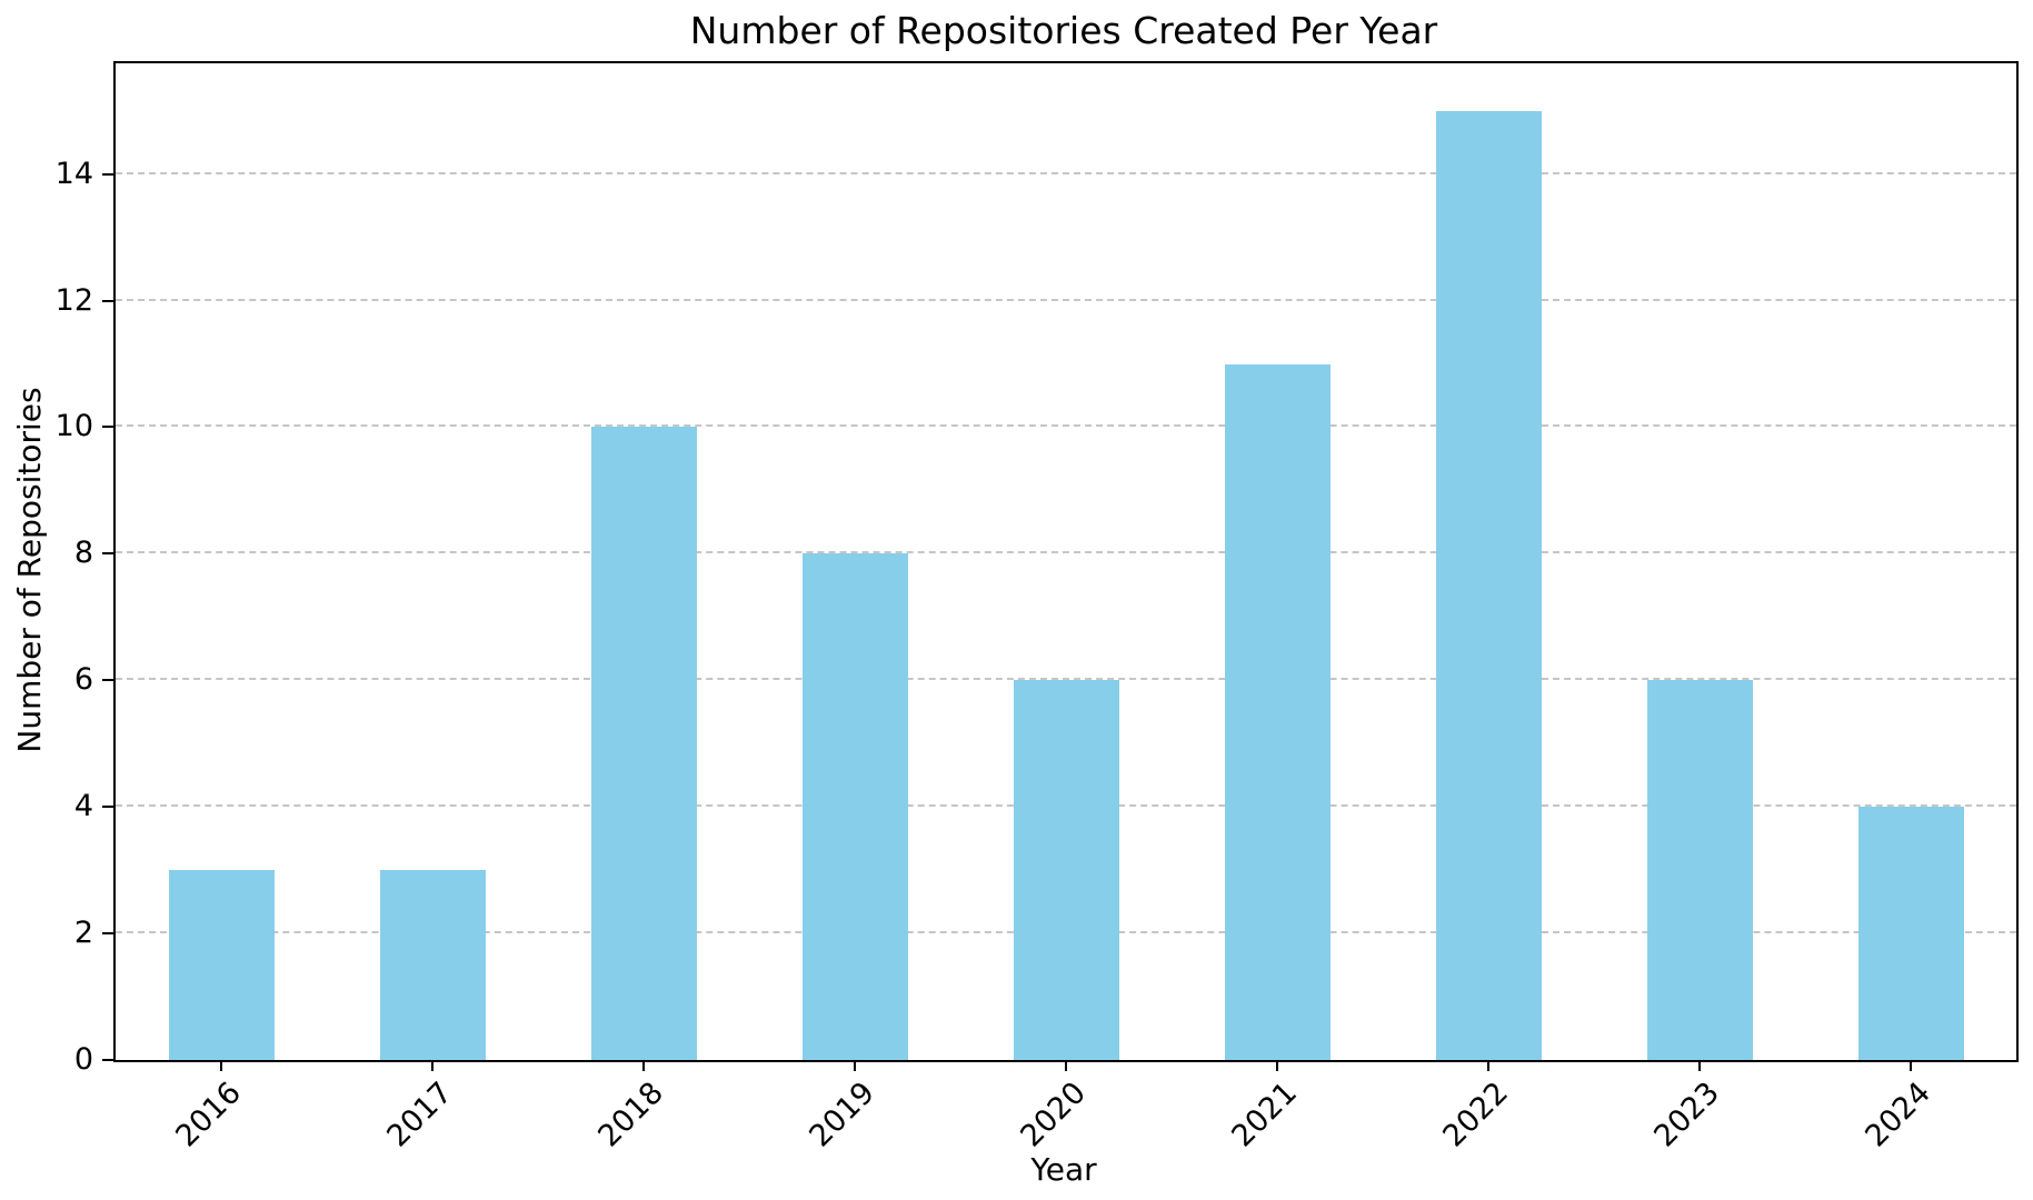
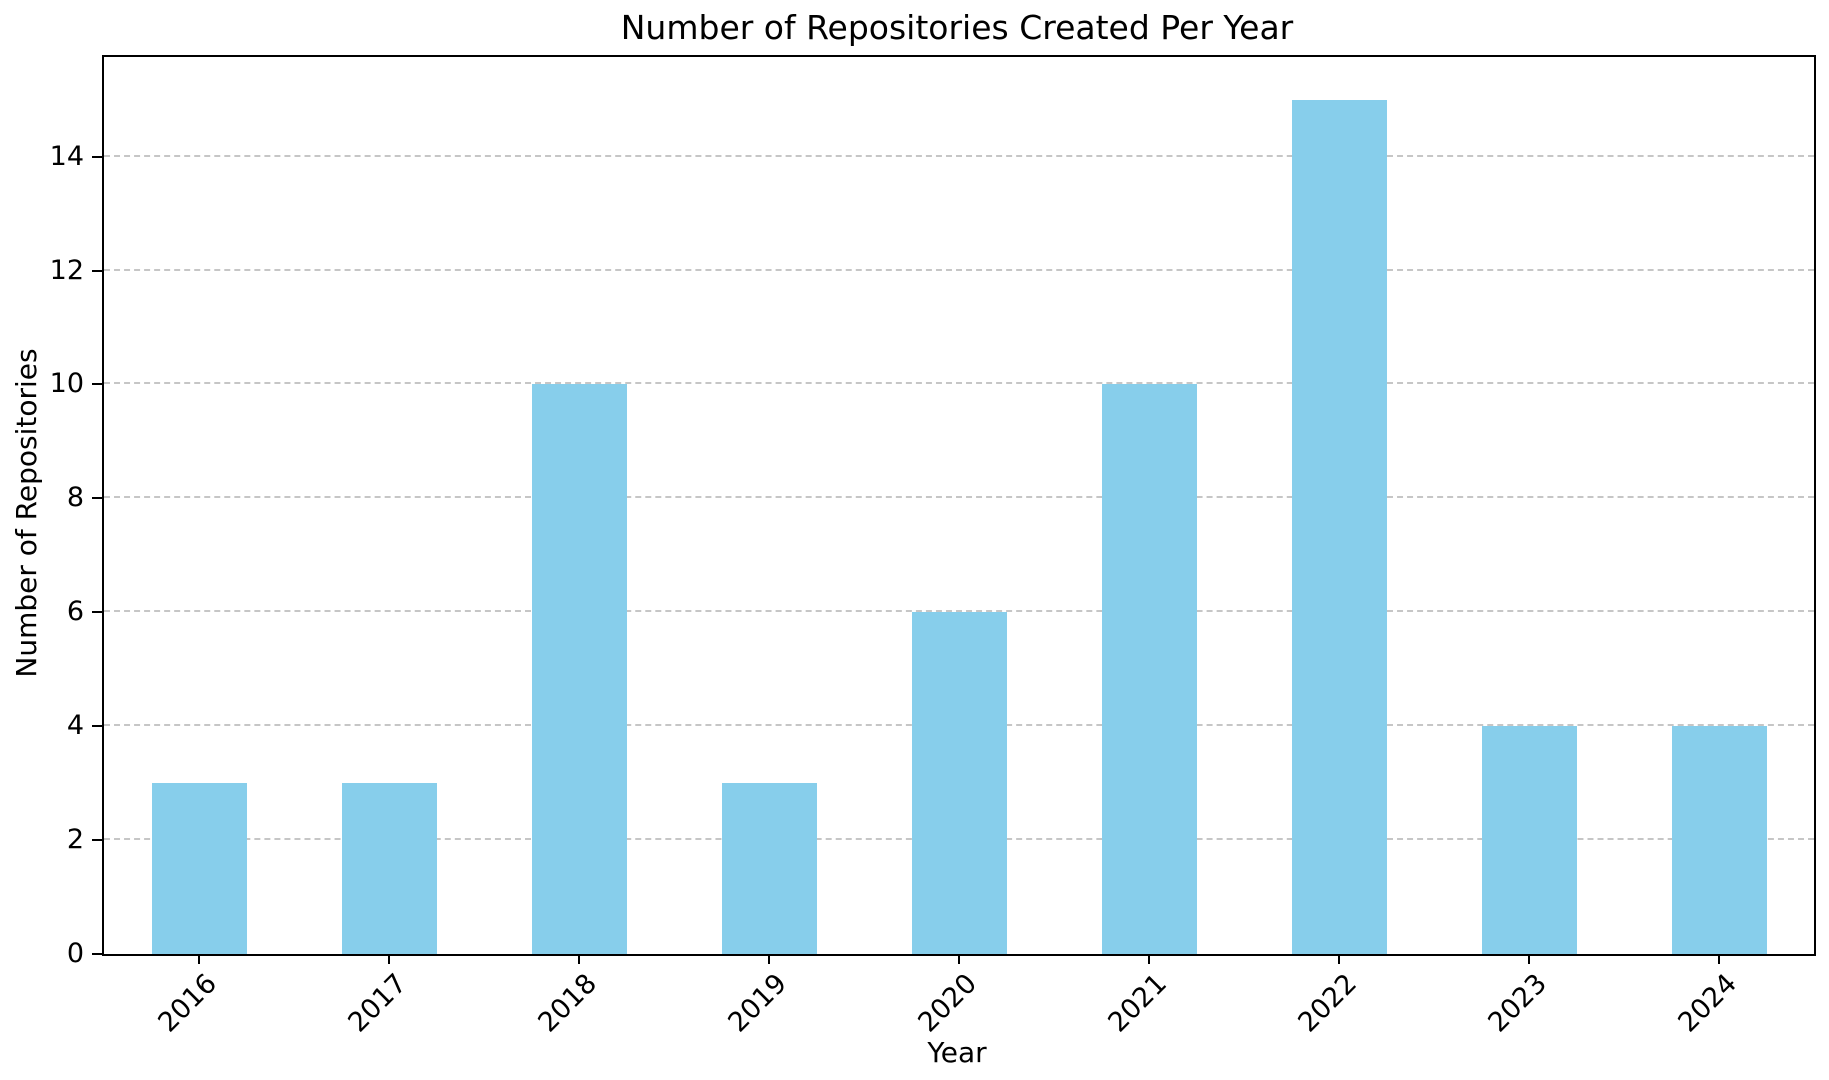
2019: 8 -> 3
2021: 11 -> 10
2023: 6 -> 4
